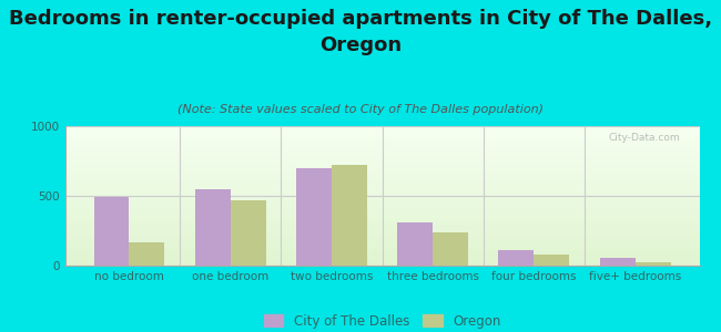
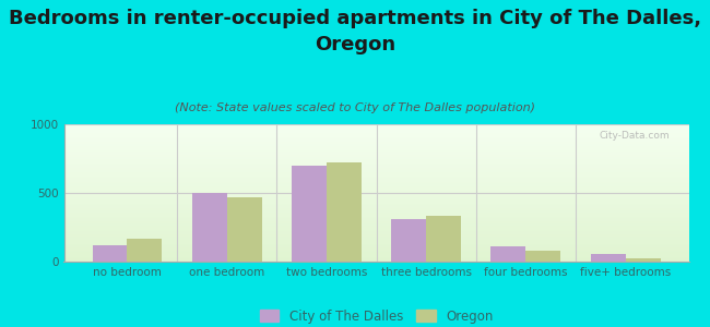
City of The Dalles/no bedroom: 490 -> 120
City of The Dalles/one bedroom: 550 -> 500
Oregon/three bedrooms: 240 -> 330
